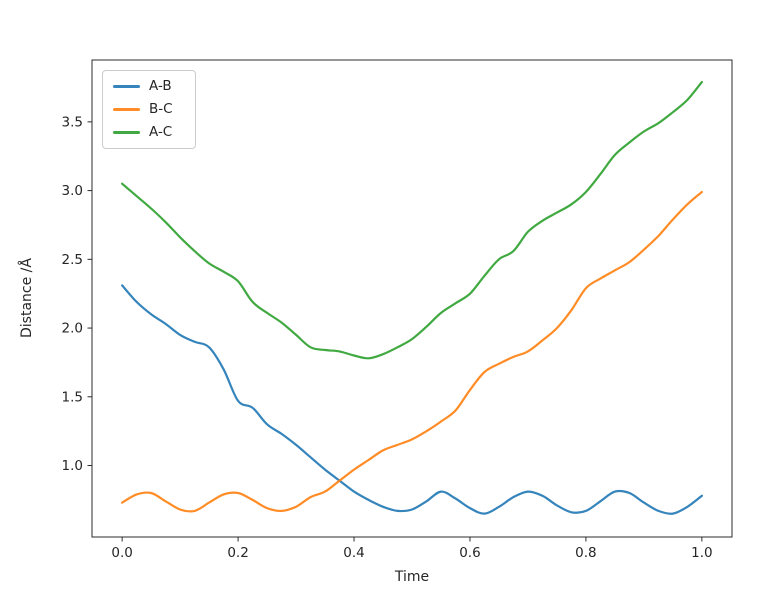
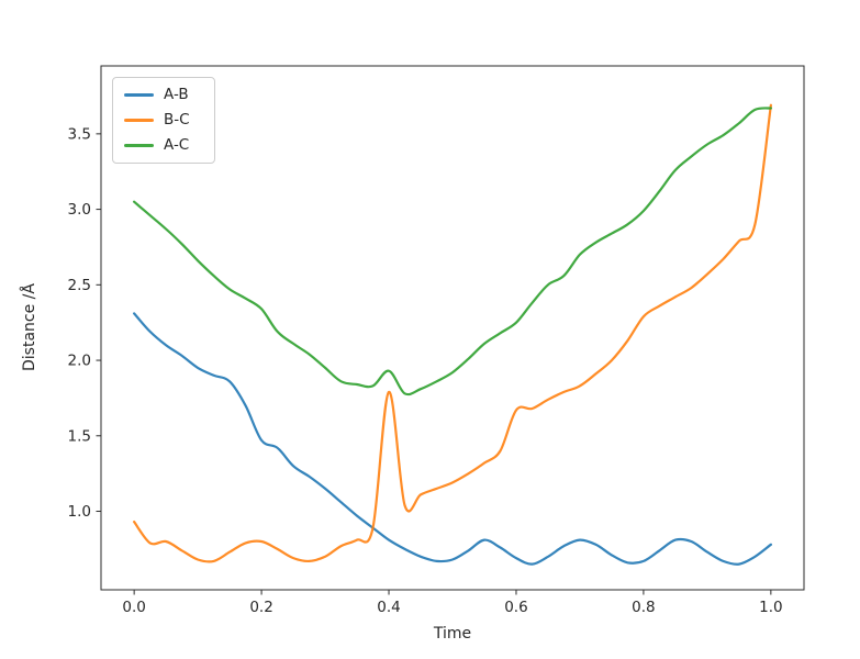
B-C/0.0: 0.73 -> 0.93
B-C/0.4: 0.97 -> 1.79
A-C/0.4: 1.80 -> 1.93
B-C/0.6: 1.55 -> 1.67
B-C/1.0: 2.99 -> 3.69
A-C/1.0: 3.79 -> 3.67
